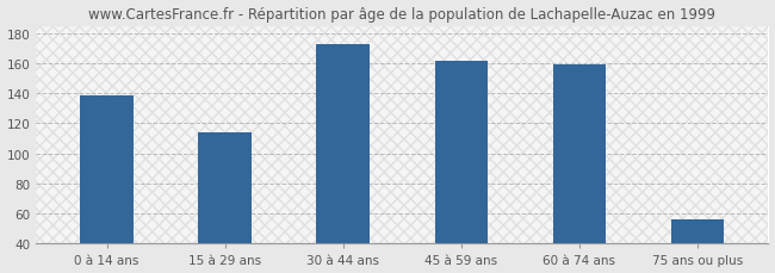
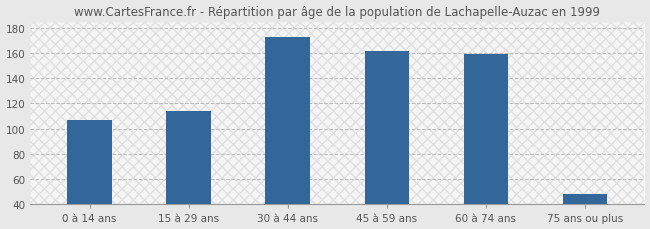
0 à 14 ans: 139 -> 107
75 ans ou plus: 56 -> 48
